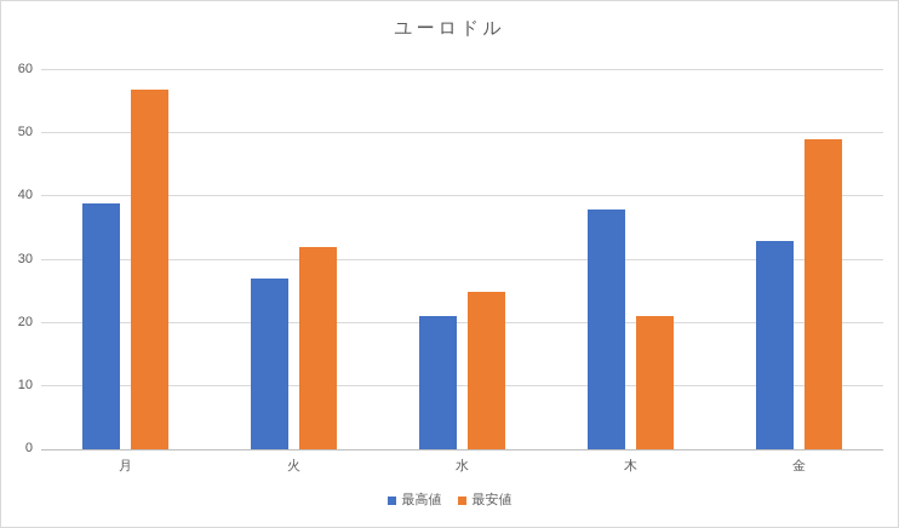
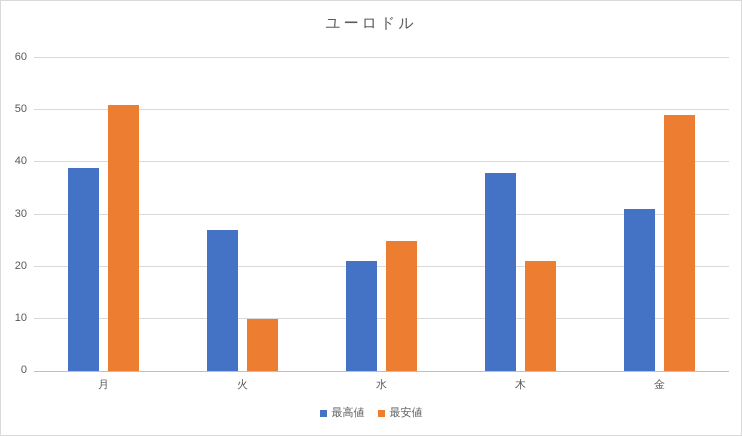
最安値/月: 57 -> 51
最安値/火: 32 -> 10
最高値/金: 33 -> 31
